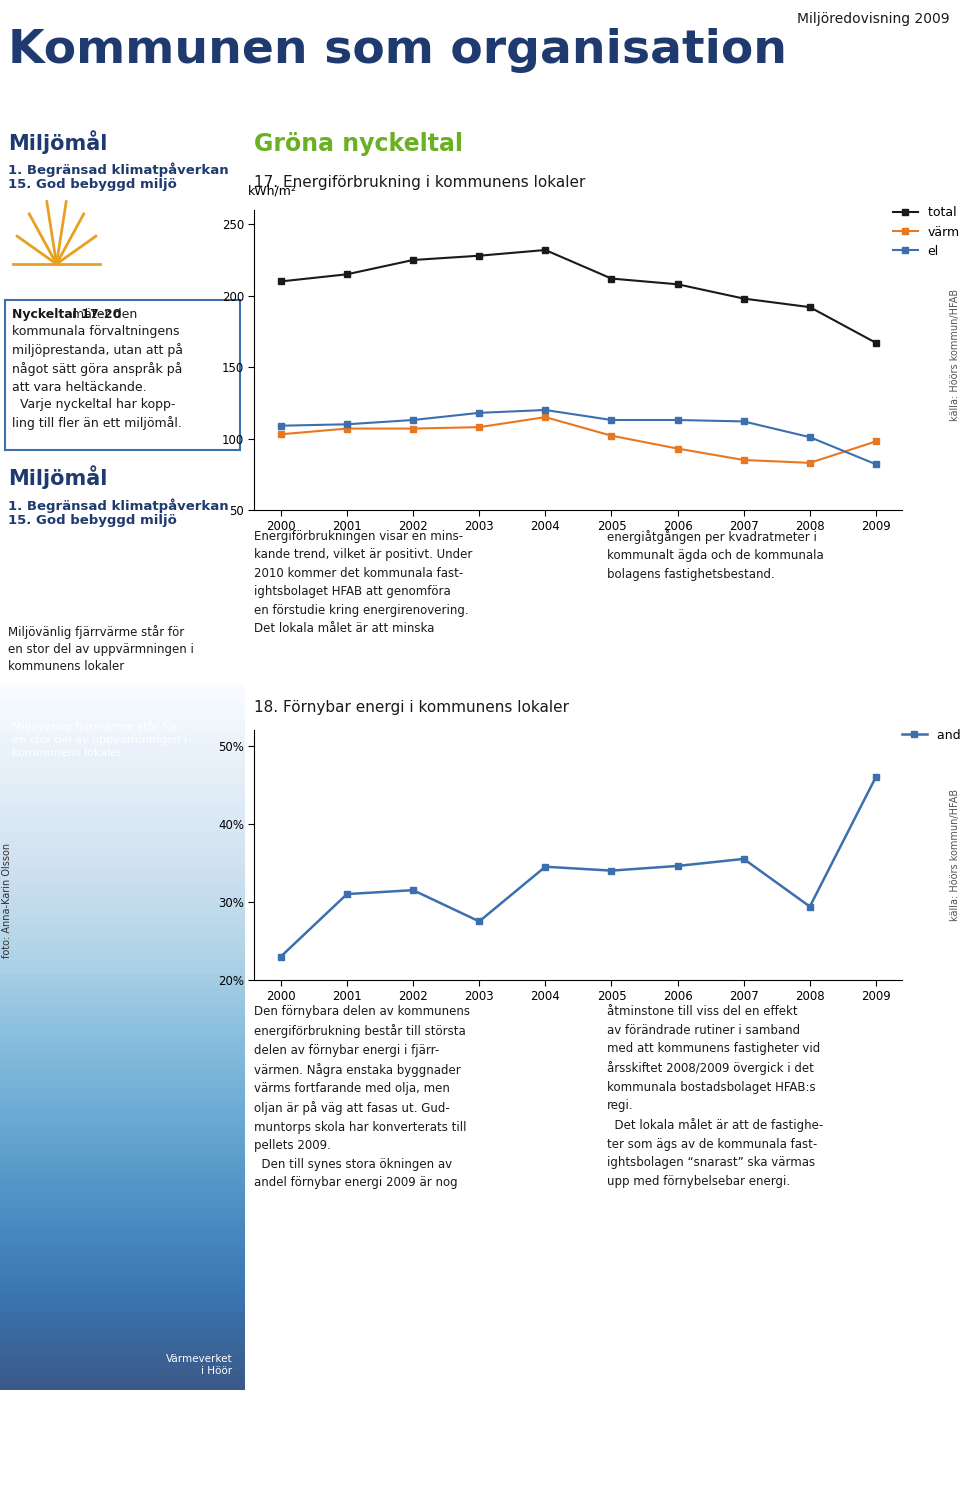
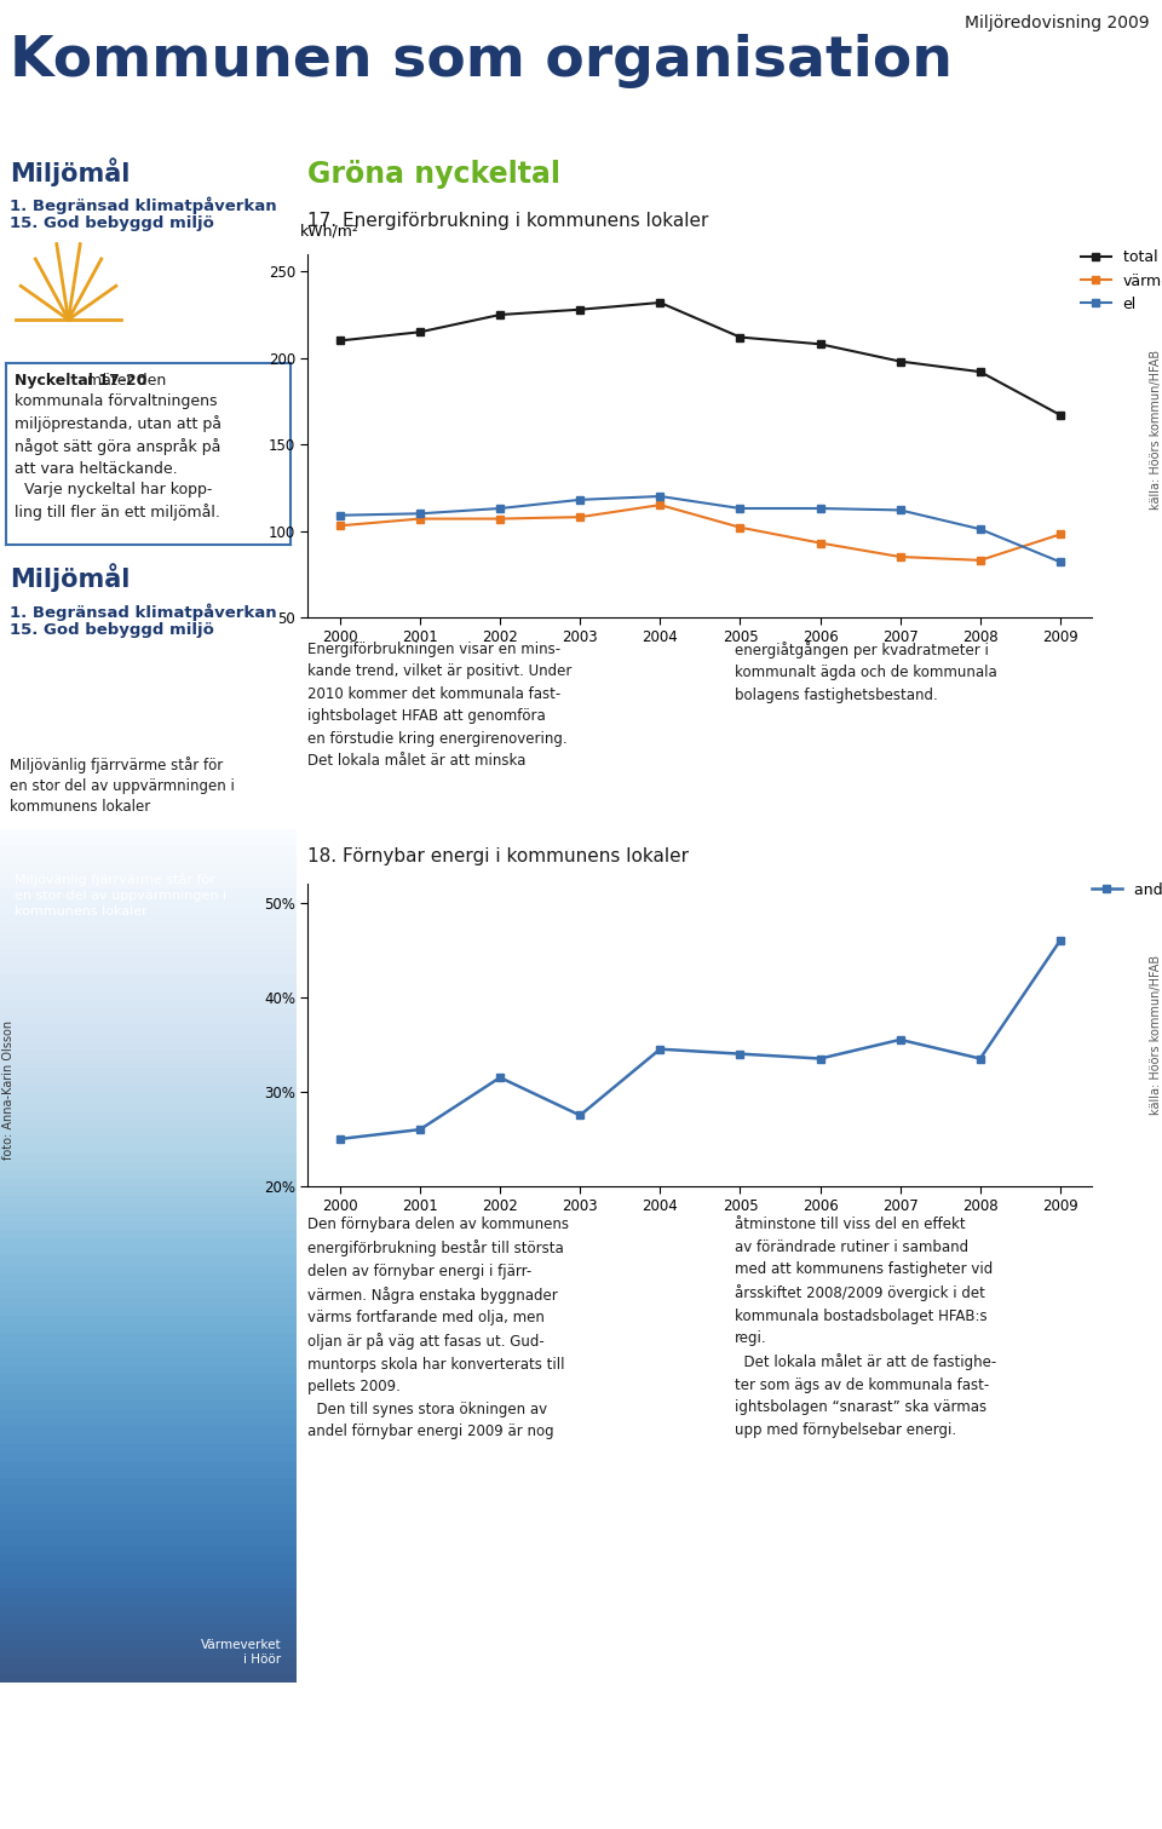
2000: 23.0% -> 25.0%
2001: 31.0% -> 26.0%
2006: 34.6% -> 33.5%
2008: 29.4% -> 33.5%
